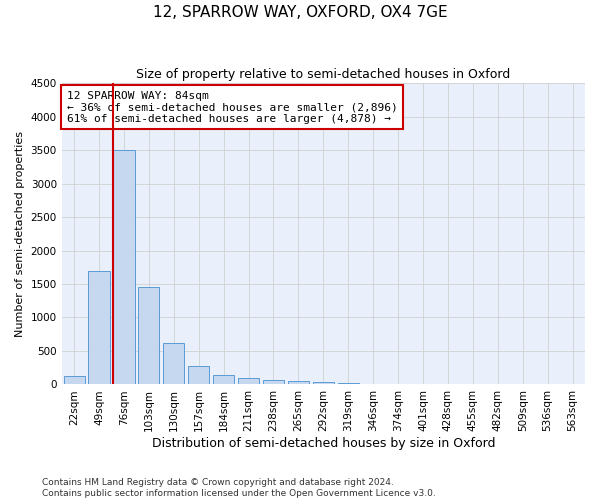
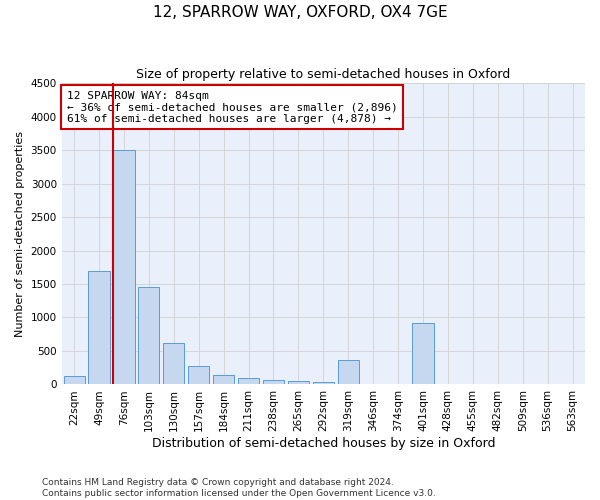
319sqm: 20 -> 360
401sqm: 0 -> 920
